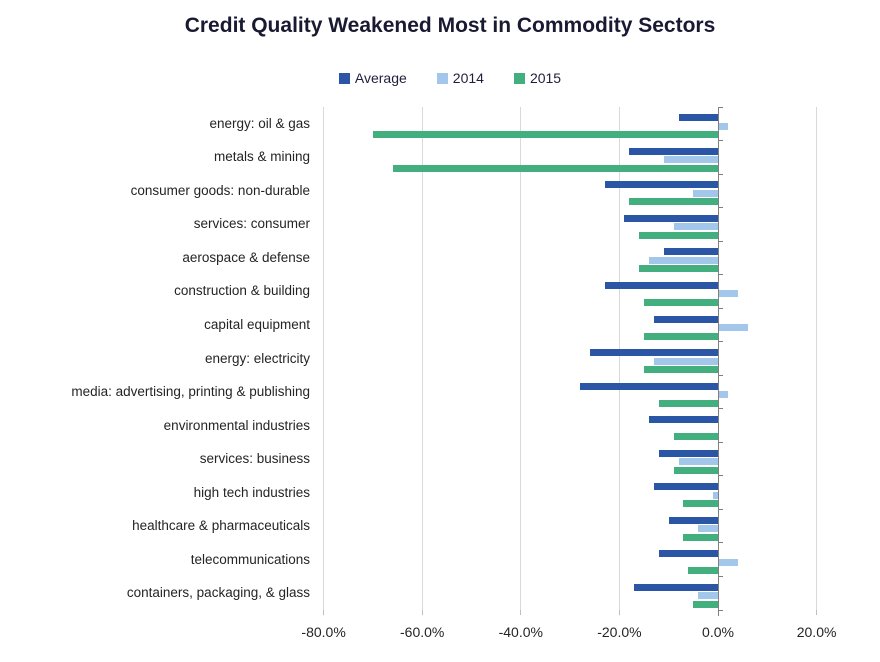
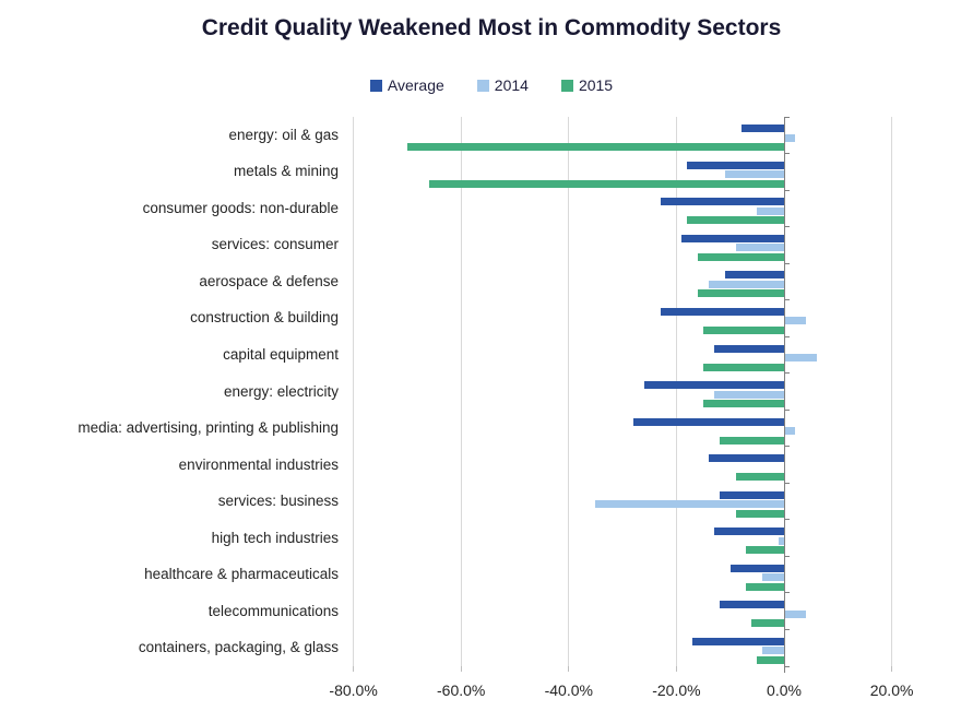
2014/services: business: -8% -> -35%
